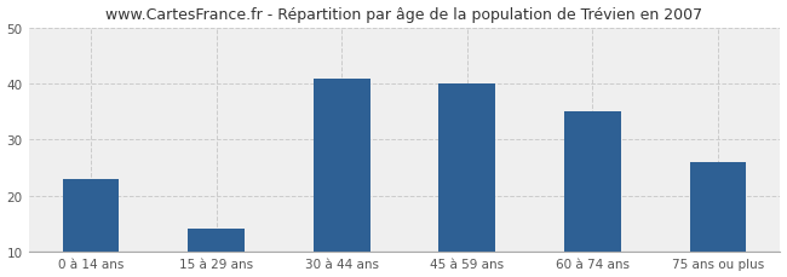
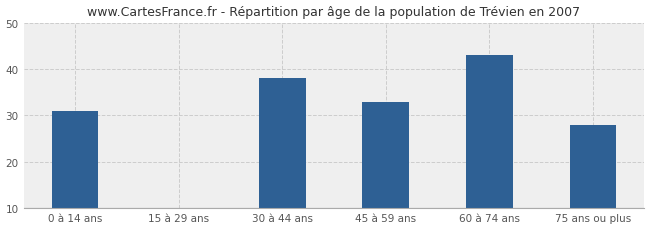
0 à 14 ans: 23 -> 31
15 à 29 ans: 14 -> 10
30 à 44 ans: 41 -> 38
45 à 59 ans: 40 -> 33
60 à 74 ans: 35 -> 43
75 ans ou plus: 26 -> 28
